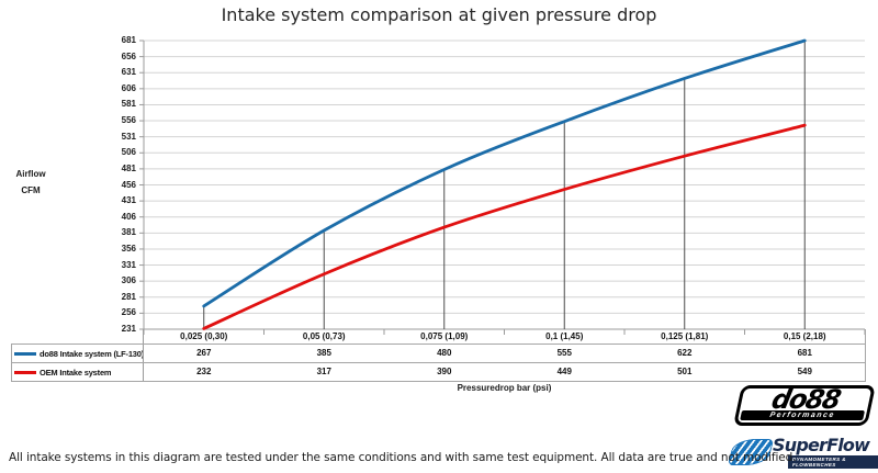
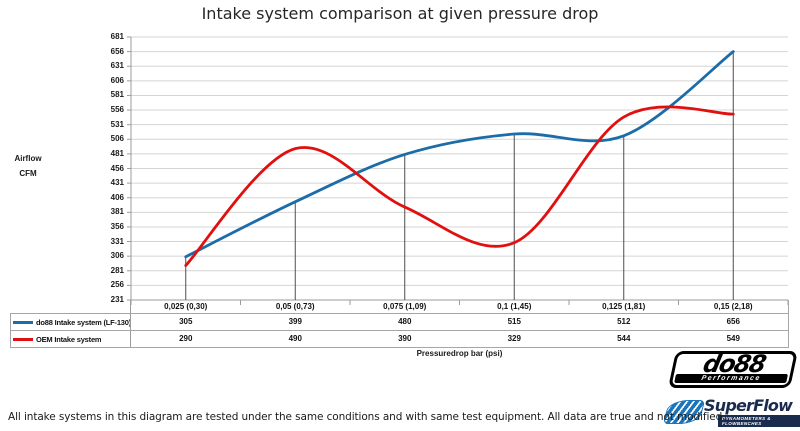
do88 Intake system (LF-130)/0,025 (0,30): 267 -> 305
OEM Intake system/0,025 (0,30): 232 -> 290
do88 Intake system (LF-130)/0,05 (0,73): 385 -> 399
OEM Intake system/0,05 (0,73): 317 -> 490
do88 Intake system (LF-130)/0,1 (1,45): 555 -> 515
OEM Intake system/0,1 (1,45): 449 -> 329
do88 Intake system (LF-130)/0,125 (1,81): 622 -> 512
OEM Intake system/0,125 (1,81): 501 -> 544
do88 Intake system (LF-130)/0,15 (2,18): 681 -> 656
